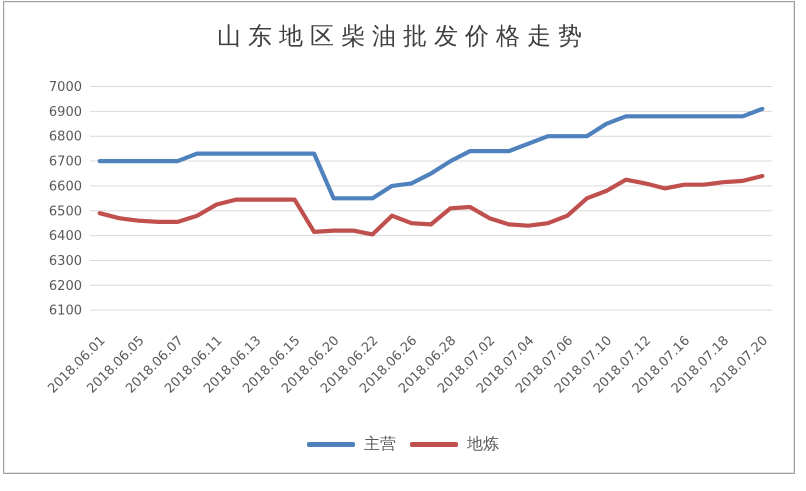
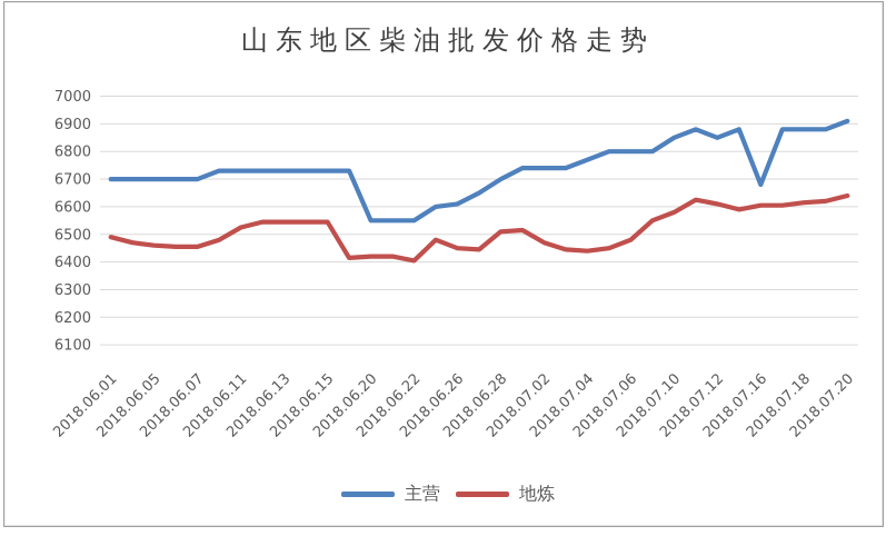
主营/2018.07.12: 6880 -> 6850
主营/2018.07.16: 6880 -> 6680
